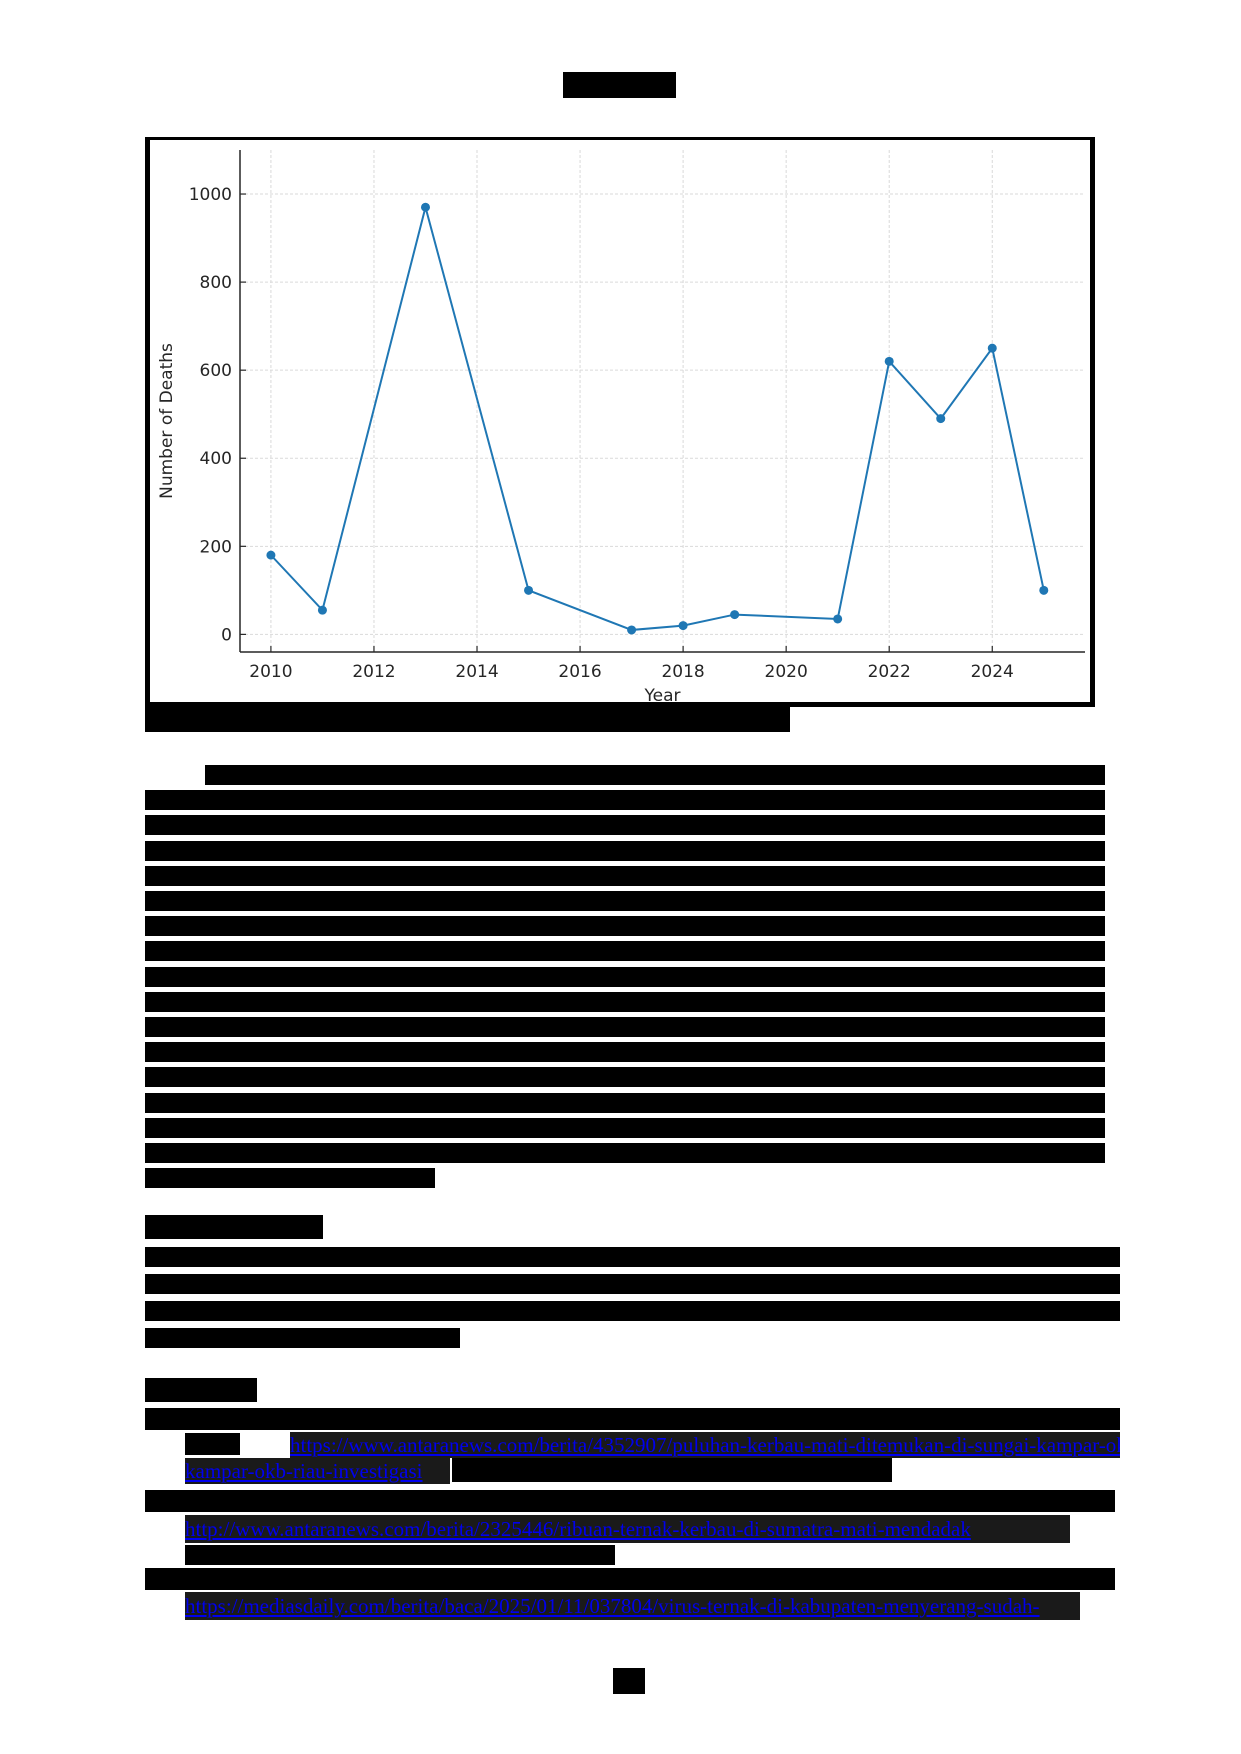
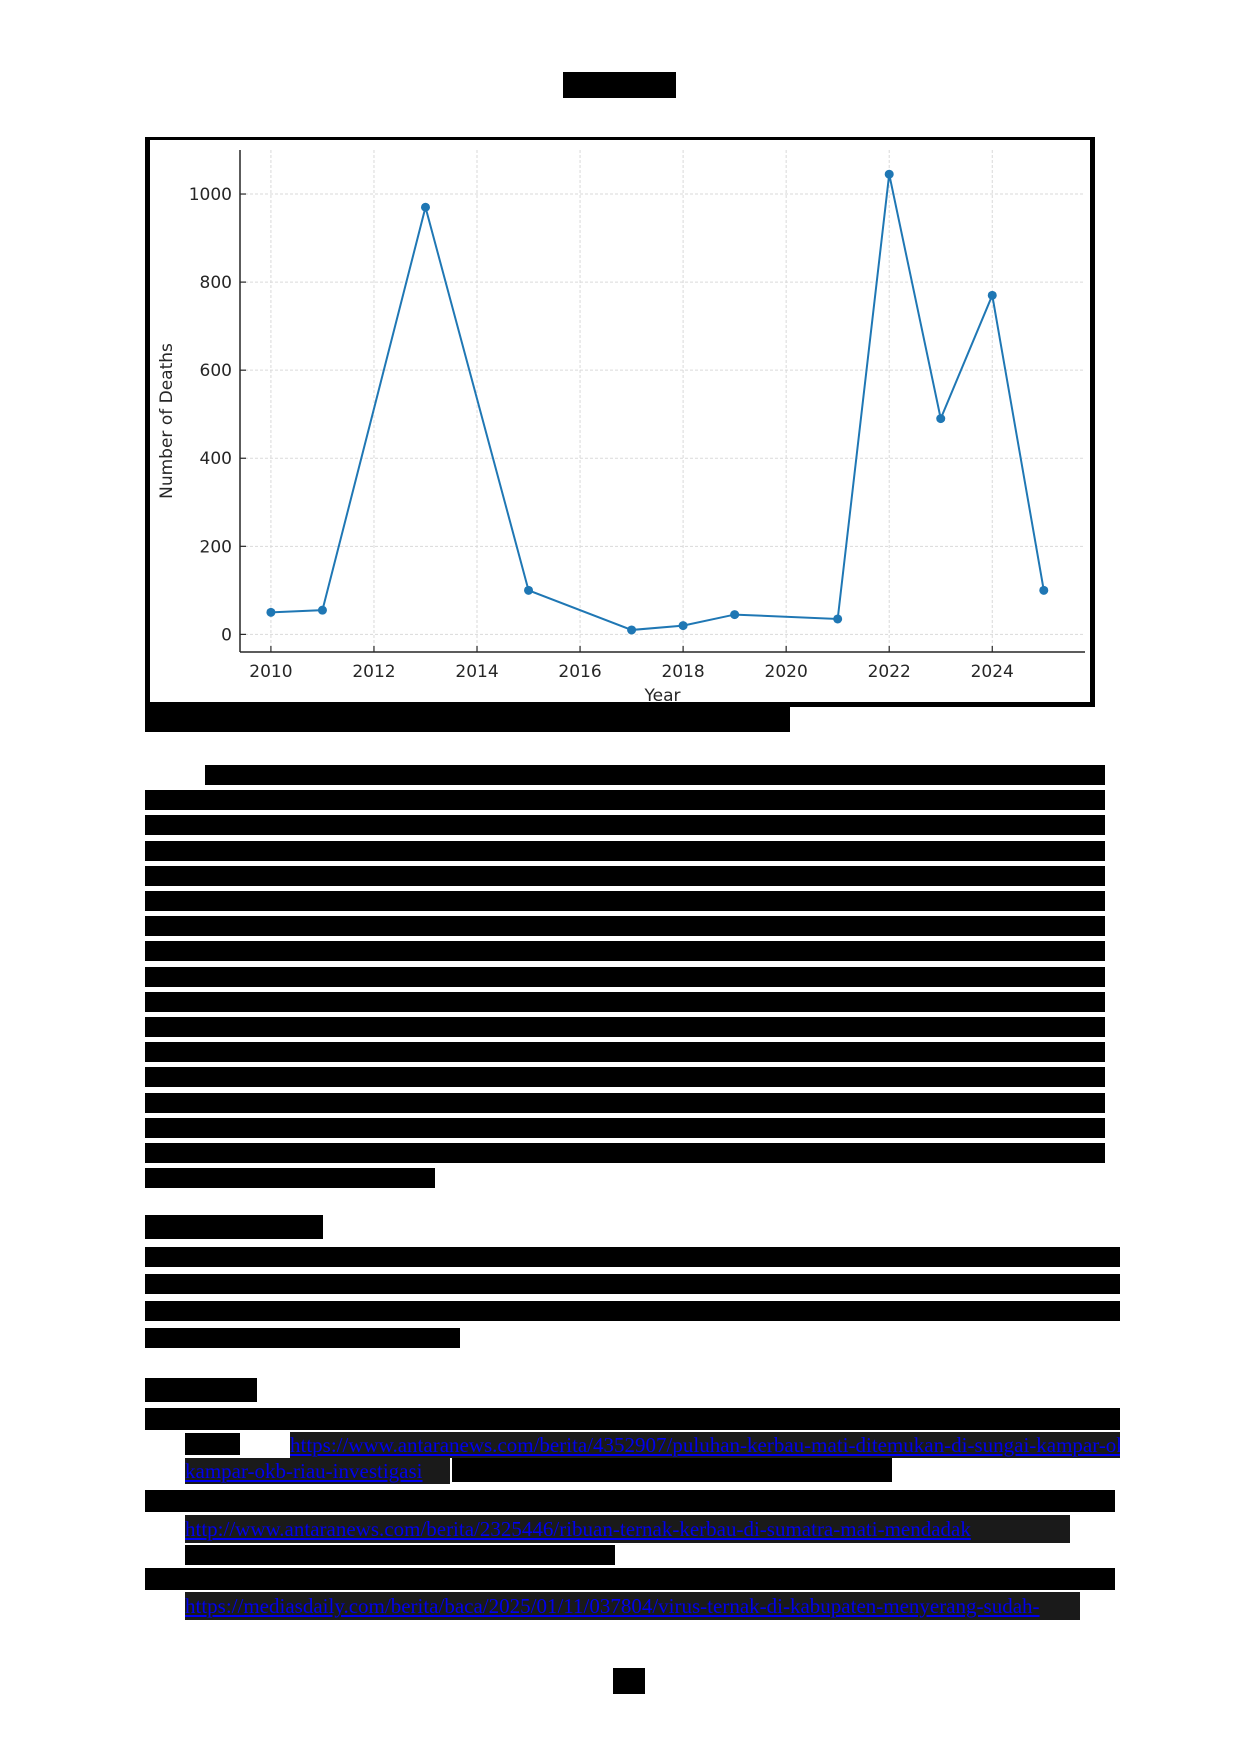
2010: 180 -> 50
2022: 620 -> 1040
2024: 650 -> 770
